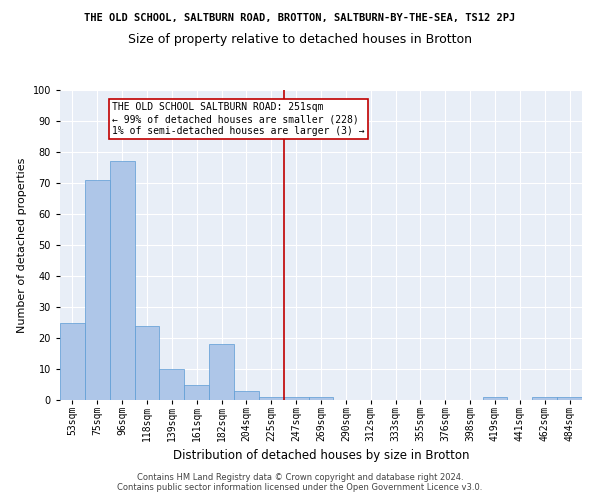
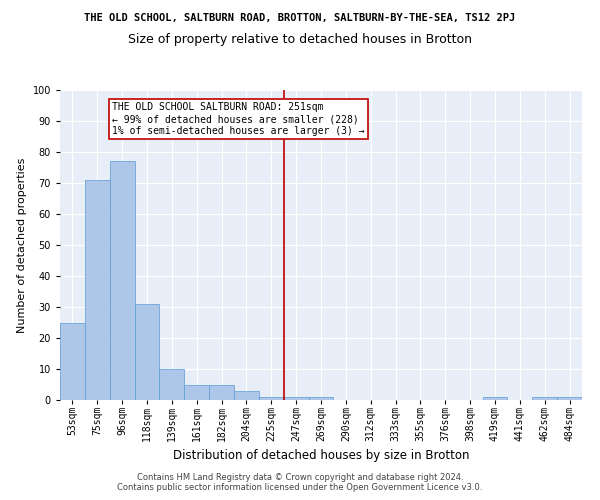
118sqm: 24 -> 31
182sqm: 18 -> 5
